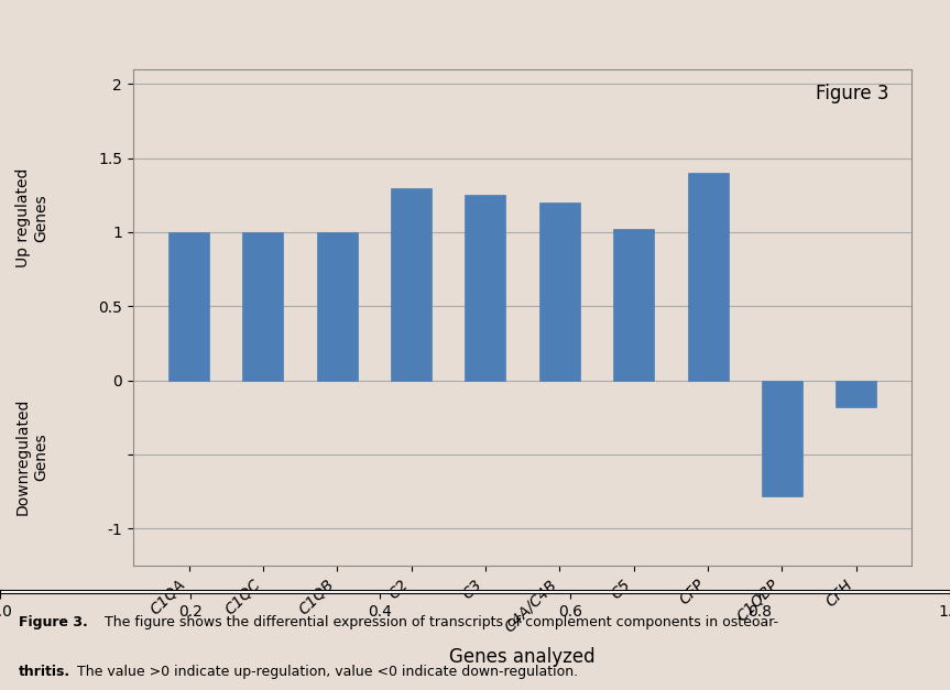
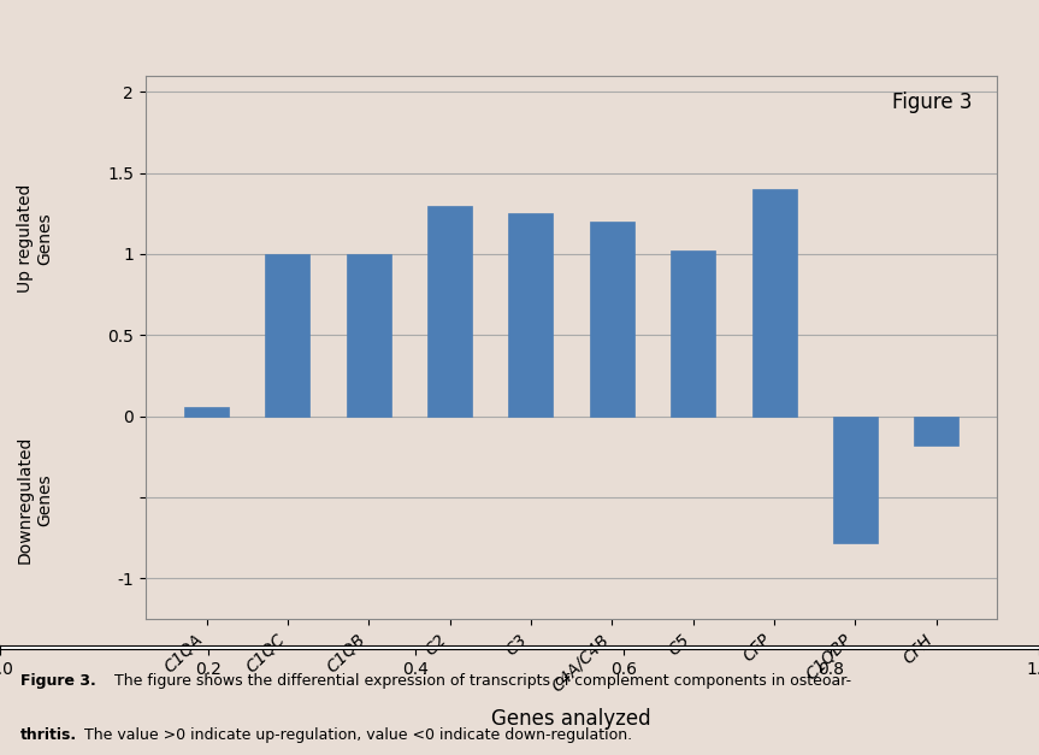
C1QA: 1.00 -> 0.06
